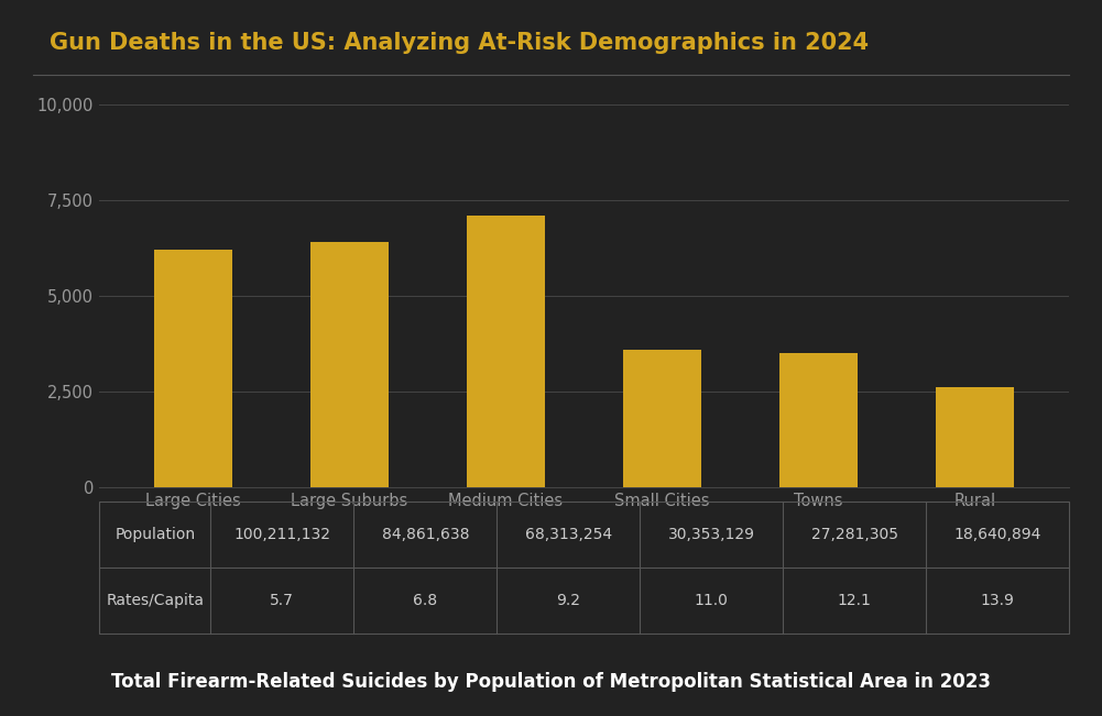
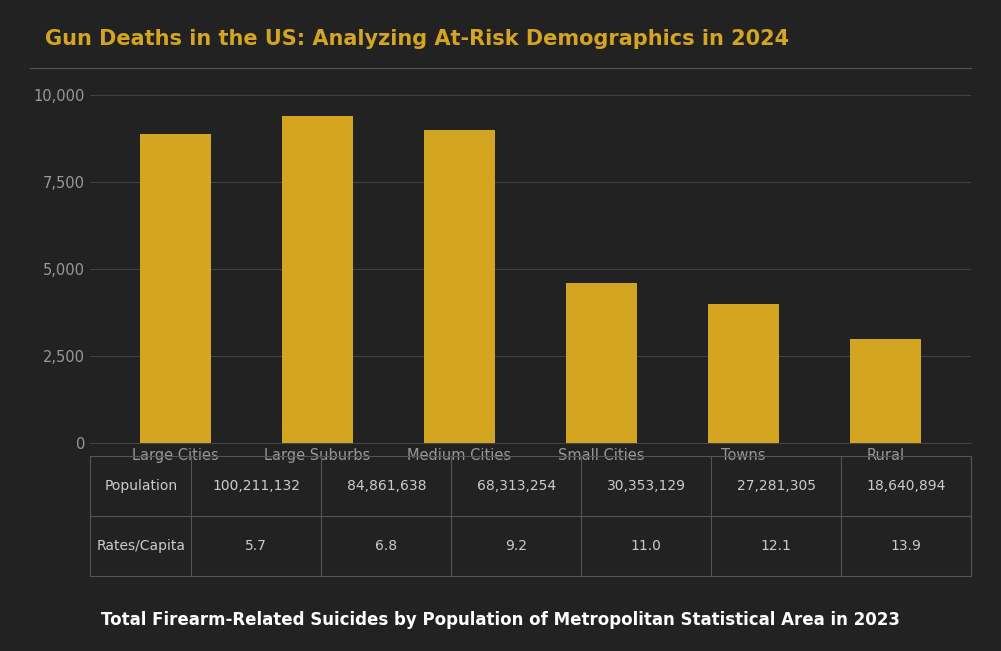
Large Cities: 6,200 -> 8,900
Large Suburbs: 6,400 -> 9,400
Medium Cities: 7,100 -> 9,000
Small Cities: 3,600 -> 4,600
Towns: 3,500 -> 4,000
Rural: 2,600 -> 3,000
